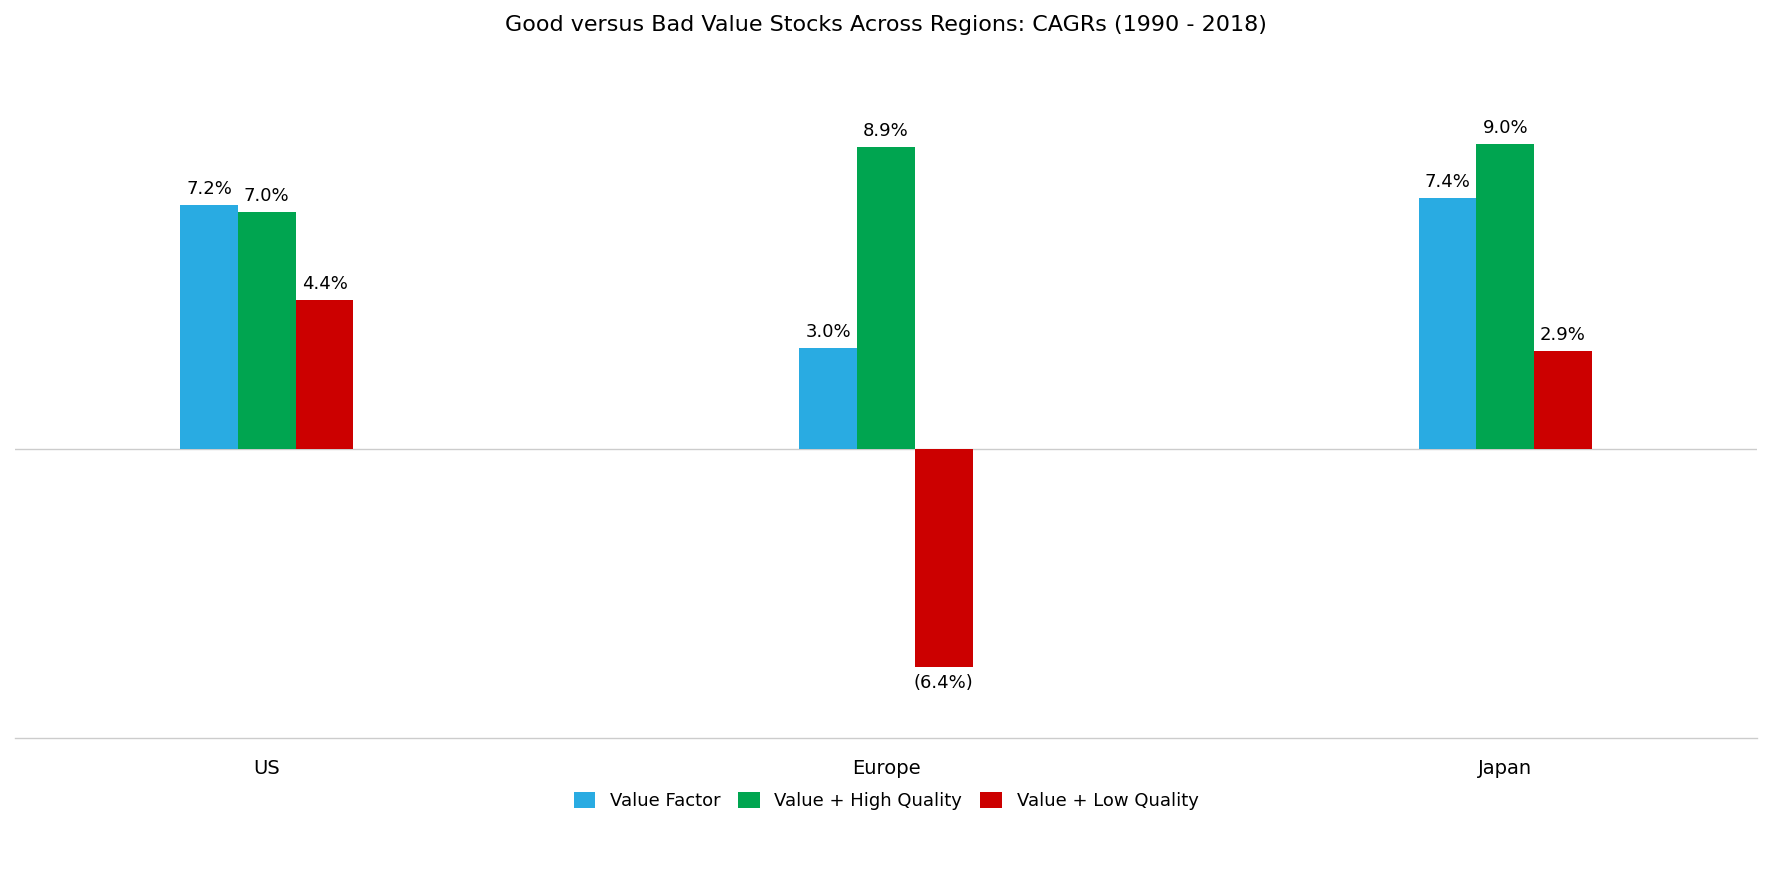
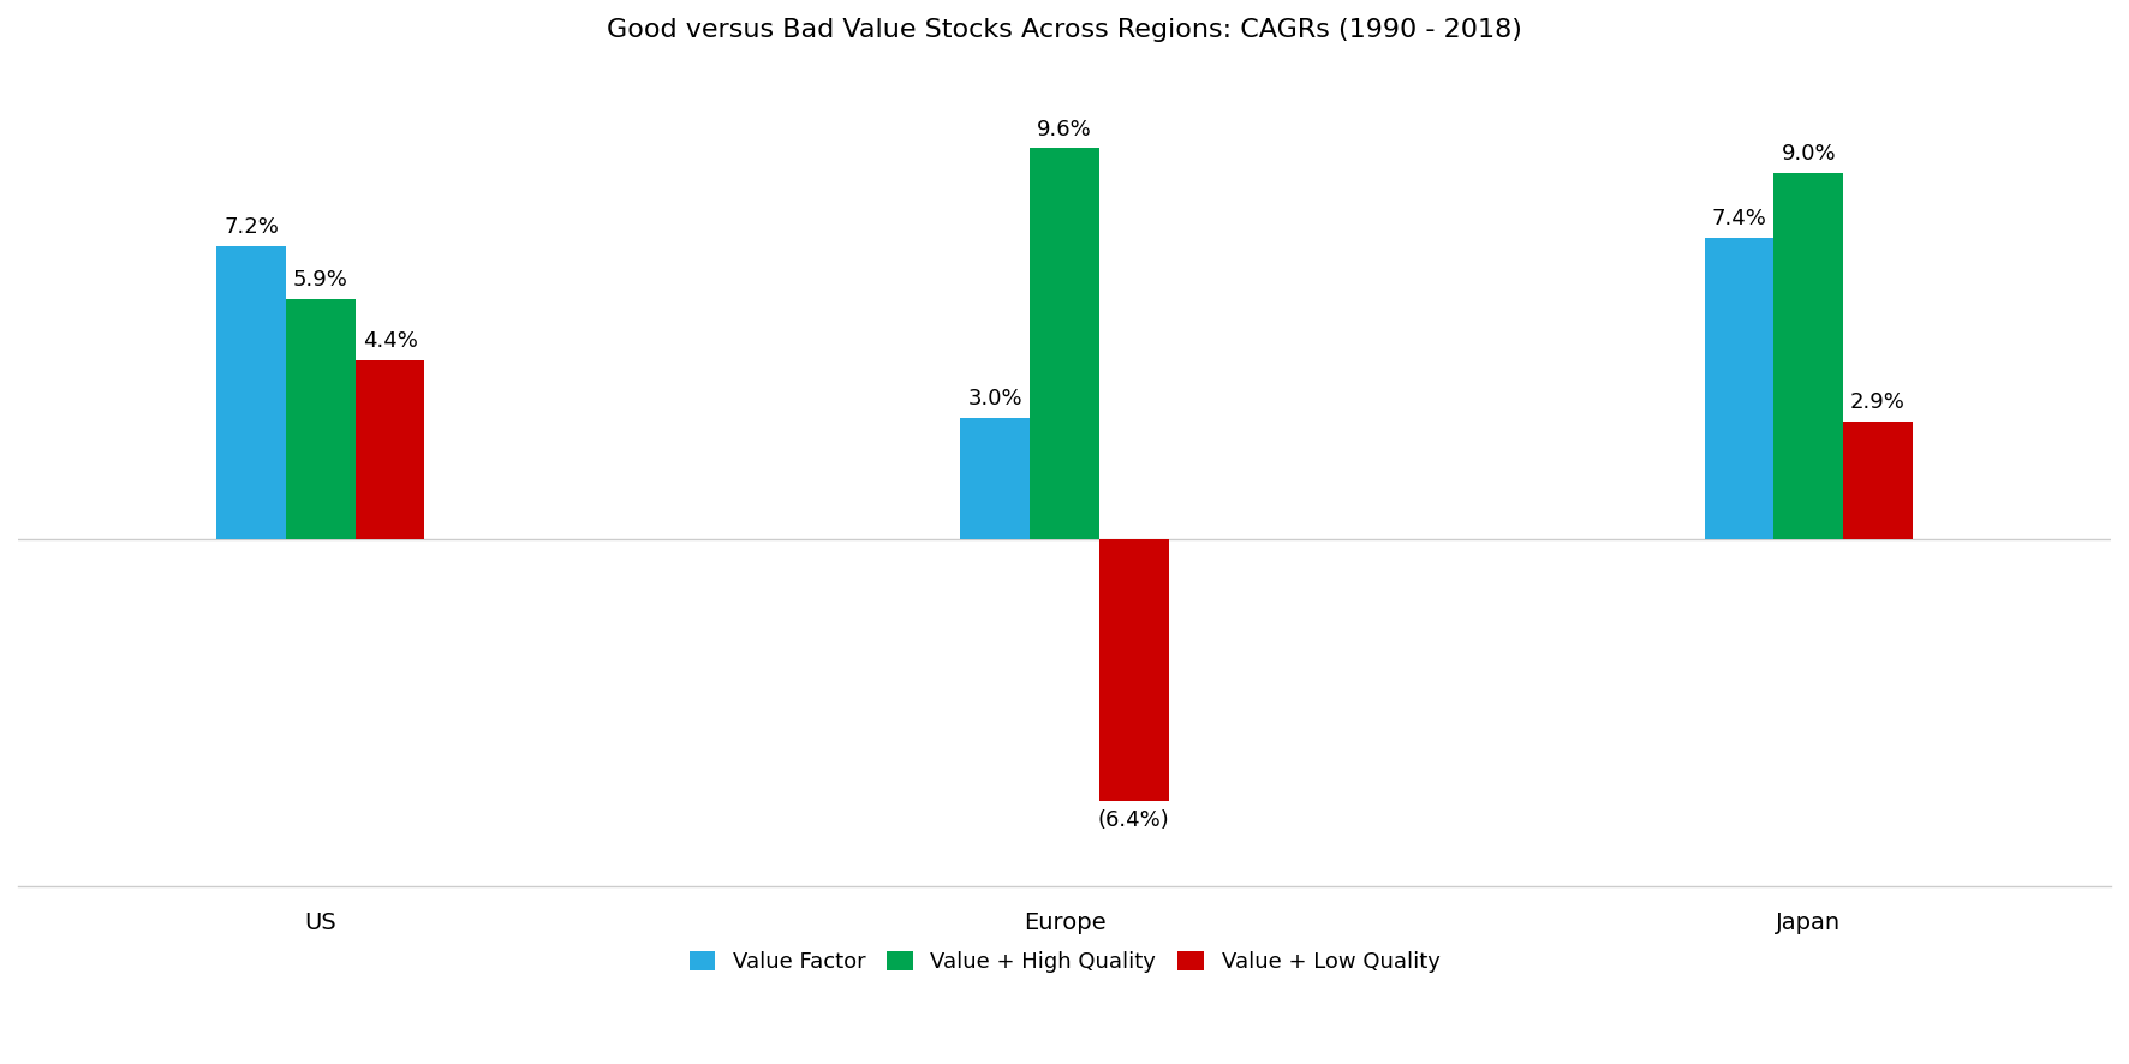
Value + High Quality/US: 7.0% -> 5.9%
Value + High Quality/Europe: 8.9% -> 9.6%
